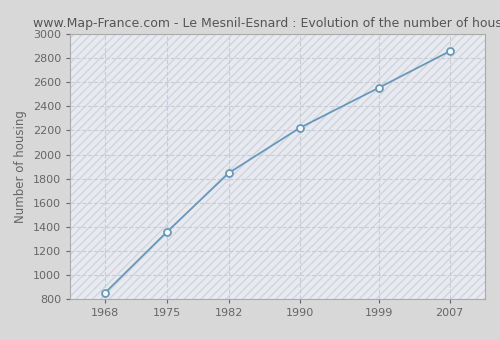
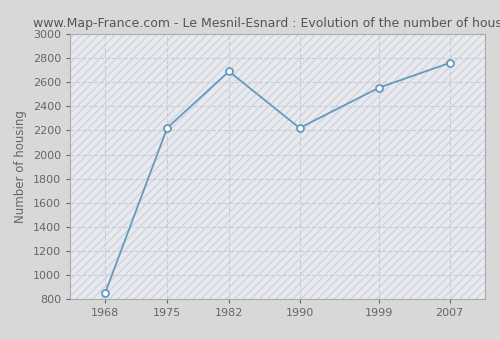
1975: 1360 -> 2220
1982: 1850 -> 2690
2007: 2860 -> 2760
